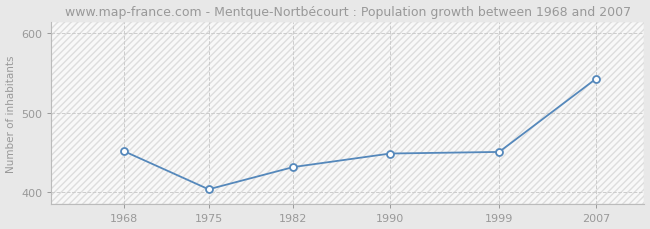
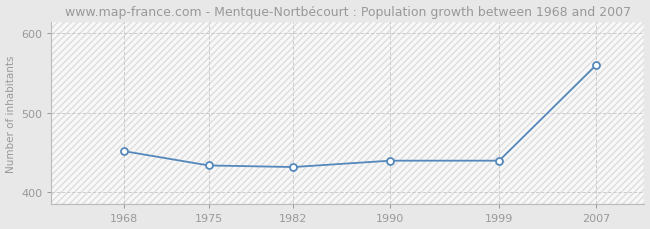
1975: 404 -> 434
1990: 449 -> 440
1999: 451 -> 440
2007: 543 -> 560
